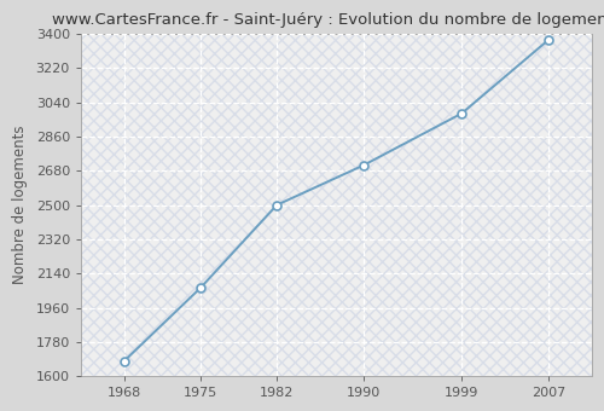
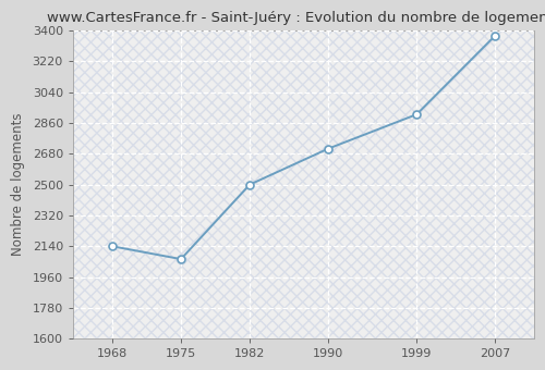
1968: 1680 -> 2140
1999: 2980 -> 2910
